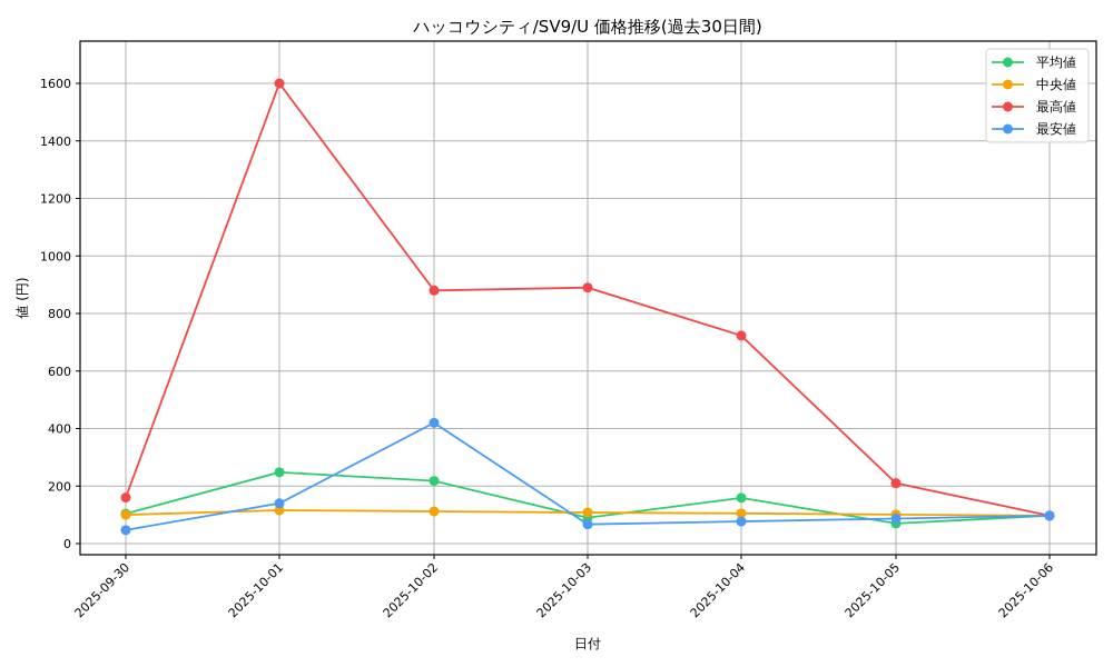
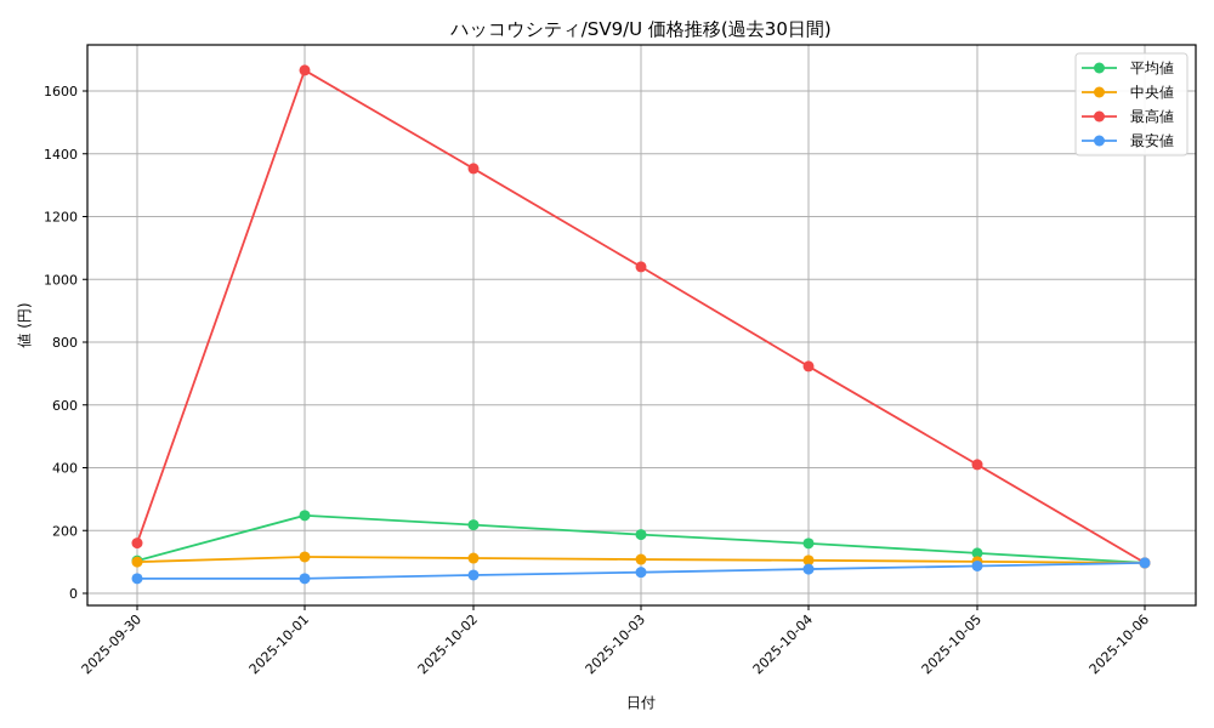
最高値/2025-10-01: 1600 -> 1670
最安値/2025-10-01: 140 -> 50
最高値/2025-10-02: 880 -> 1350
最安値/2025-10-02: 420 -> 60
平均値/2025-10-03: 90 -> 190
最高値/2025-10-03: 890 -> 1040
平均値/2025-10-05: 70 -> 130
最高値/2025-10-05: 210 -> 410
